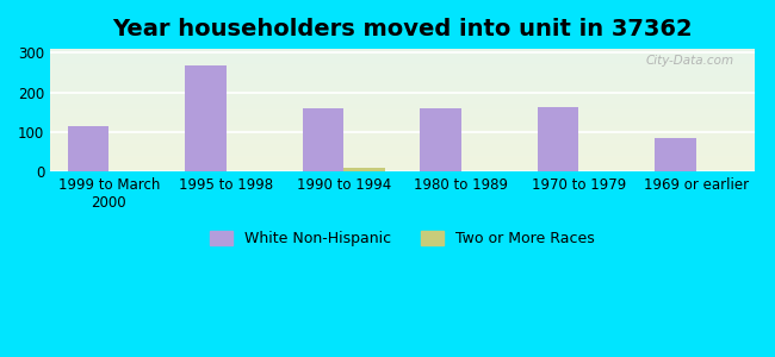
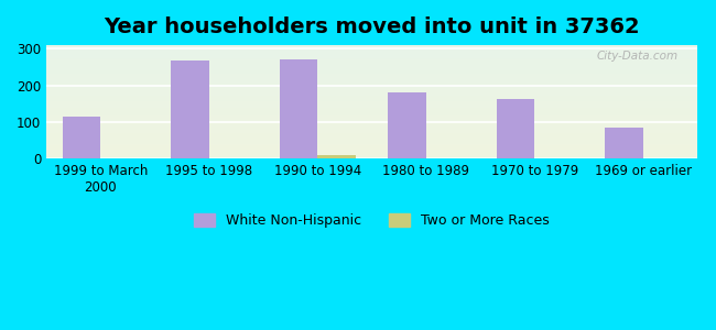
White Non-Hispanic/1990 to 1994: 160 -> 272
White Non-Hispanic/1980 to 1989: 160 -> 180
